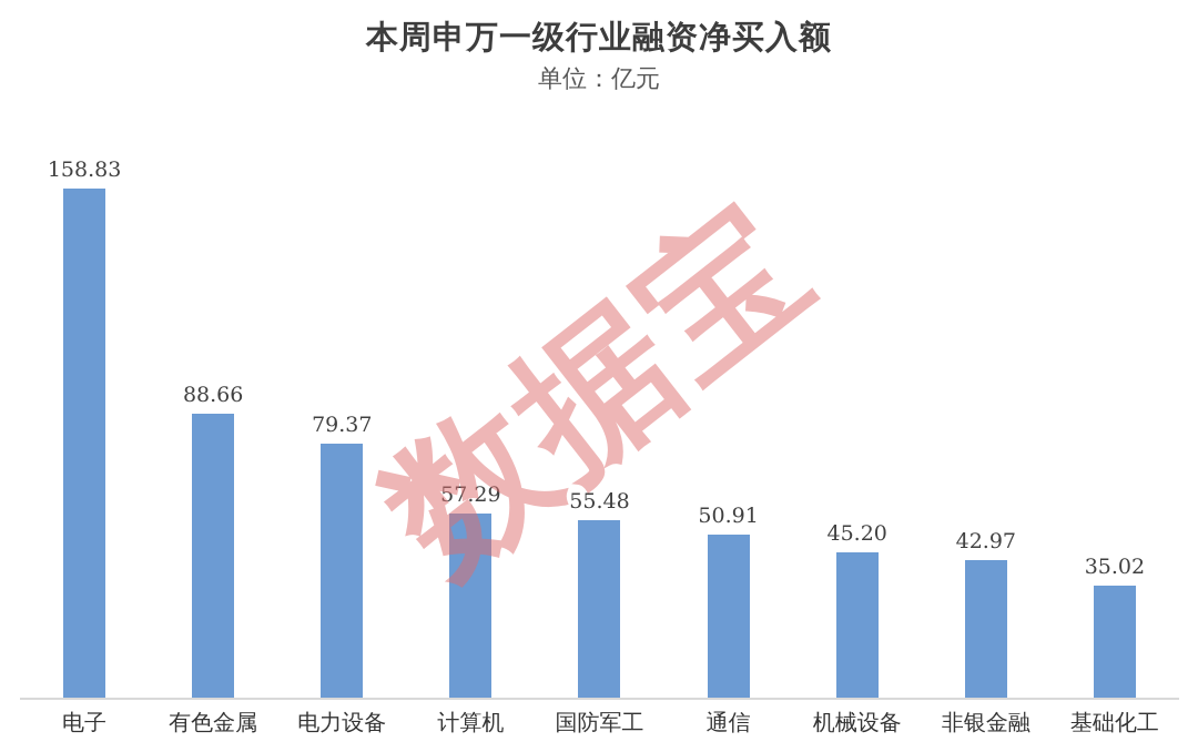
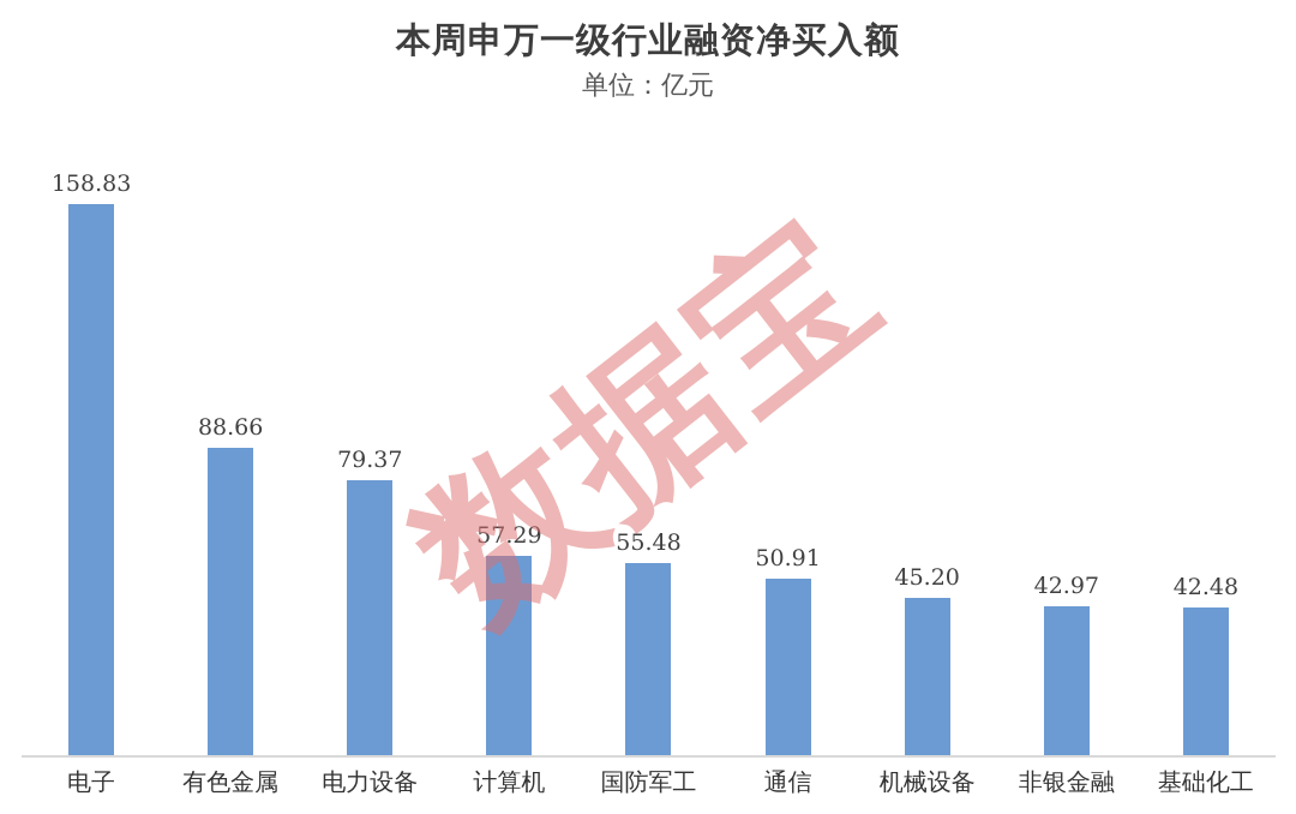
基础化工: 35.02 -> 42.48
